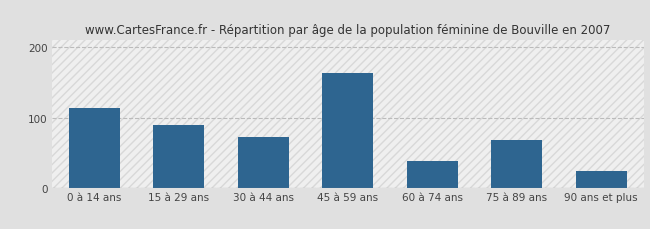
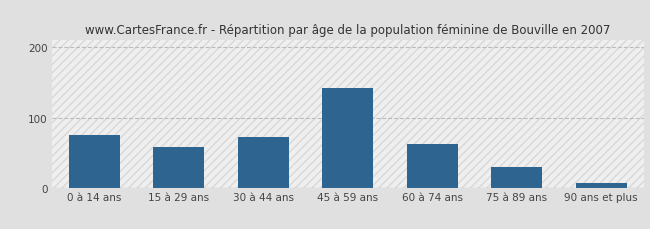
0 à 14 ans: 114 -> 75
15 à 29 ans: 90 -> 58
45 à 59 ans: 164 -> 142
60 à 74 ans: 38 -> 62
75 à 89 ans: 68 -> 30
90 ans et plus: 24 -> 7
